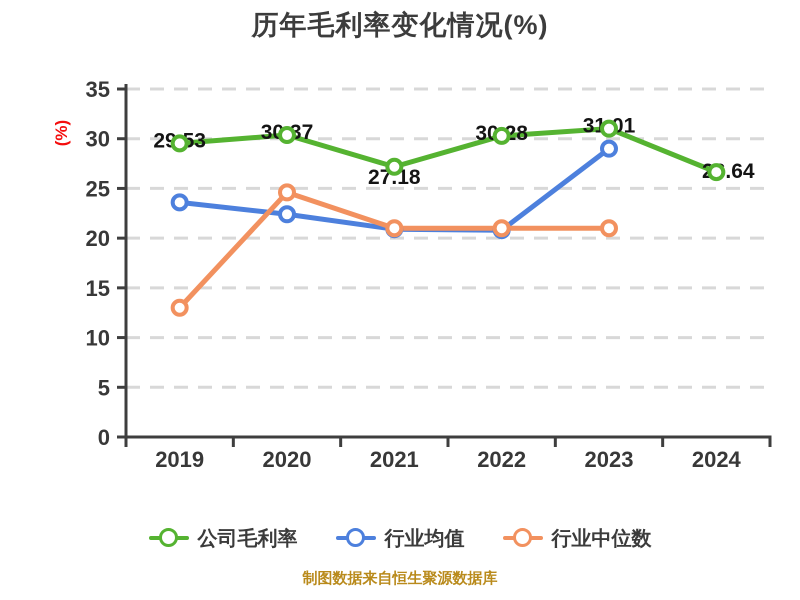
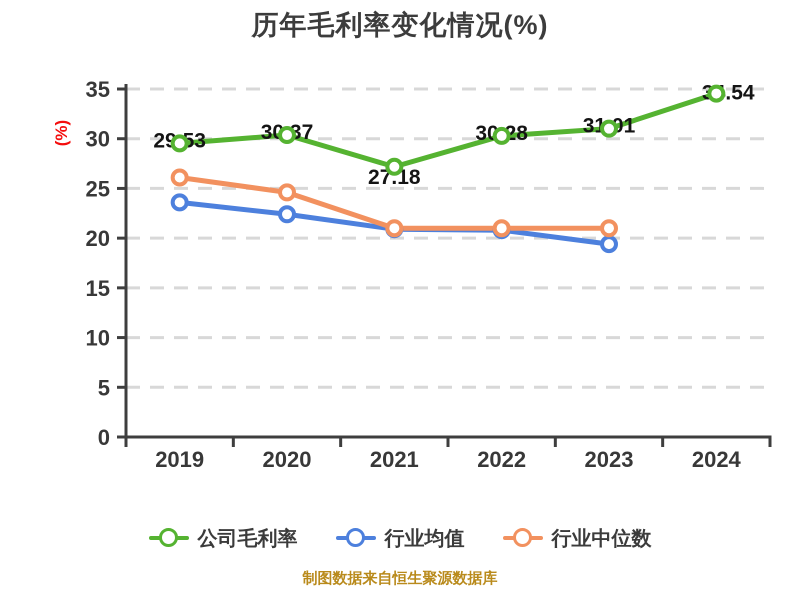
行业中位数/2019: 13 -> 26
行业均值/2023: 29 -> 19
公司毛利率/2024: 26.64 -> 34.54
